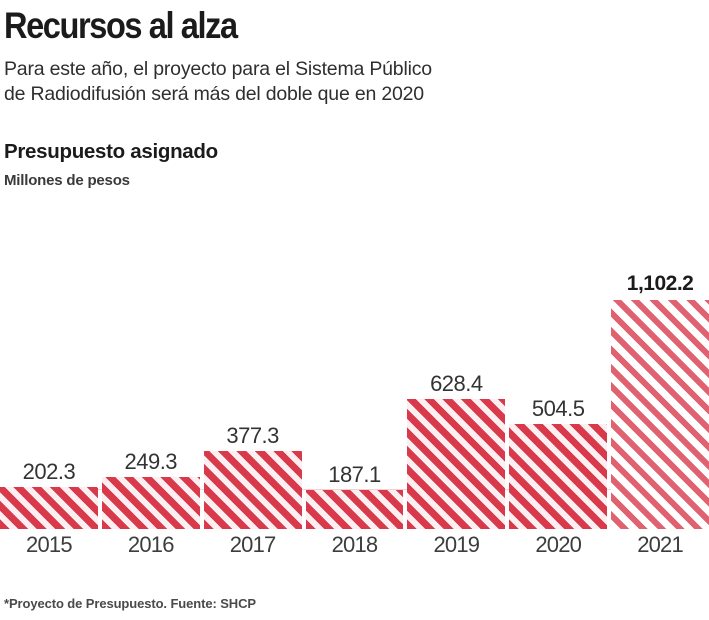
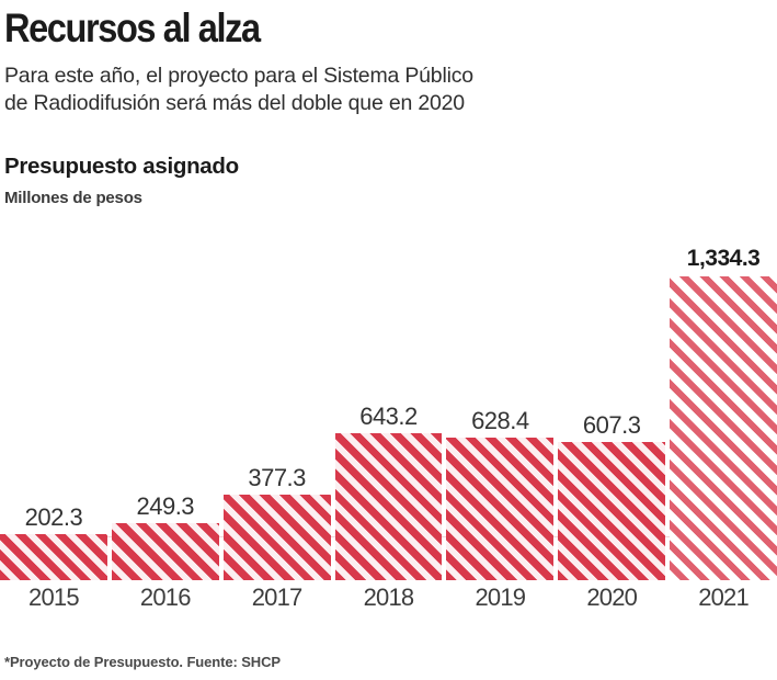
2018: 187.1 -> 643.2
2020: 504.5 -> 607.3
2021: 1,102.2 -> 1,334.3
